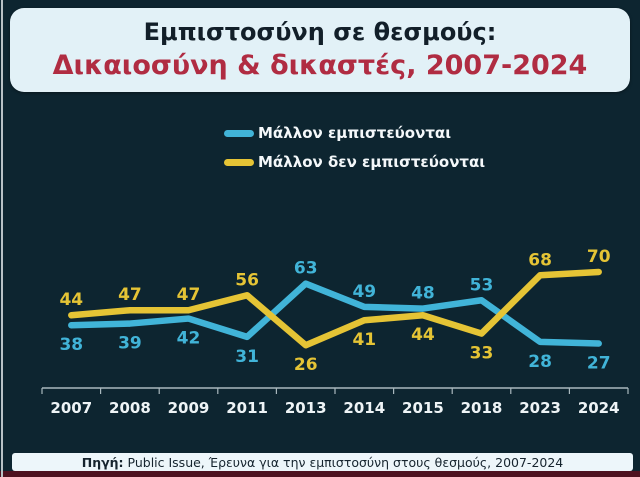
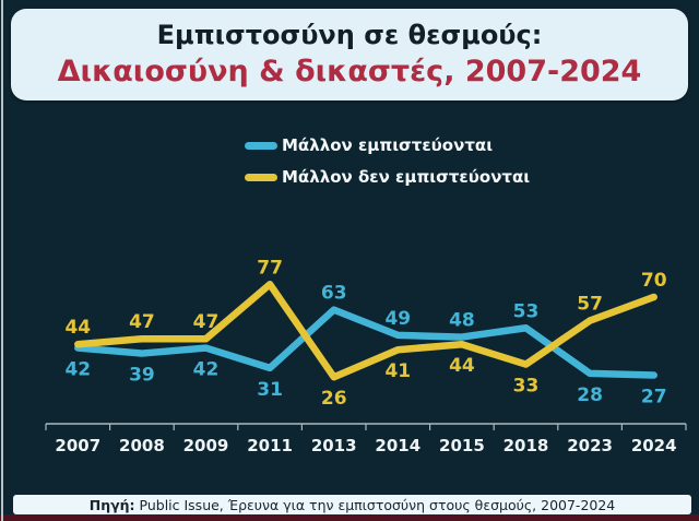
Μάλλον εμπιστεύονται/2007: 38 -> 42
Μάλλον δεν εμπιστεύονται/2011: 56 -> 77
Μάλλον δεν εμπιστεύονται/2023: 68 -> 57
